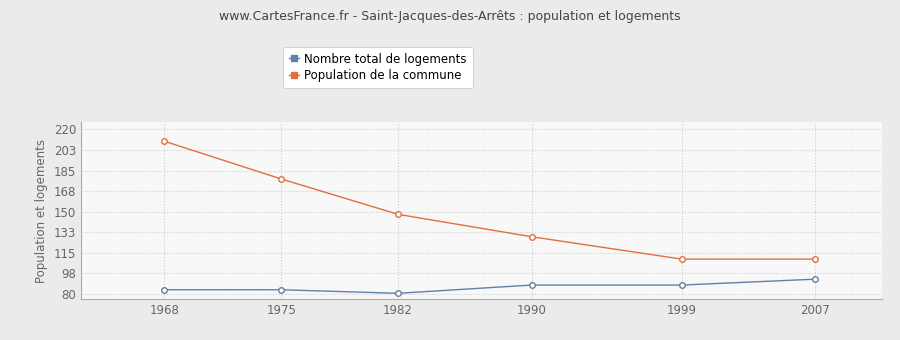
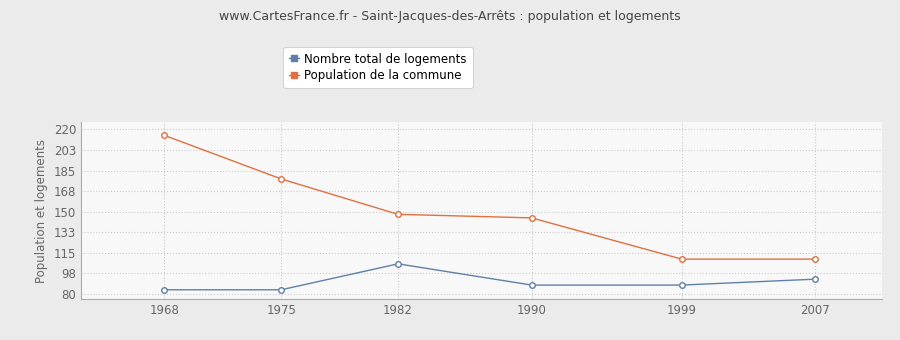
Population de la commune/1968: 210 -> 215
Nombre total de logements/1982: 81 -> 106
Population de la commune/1990: 129 -> 145
